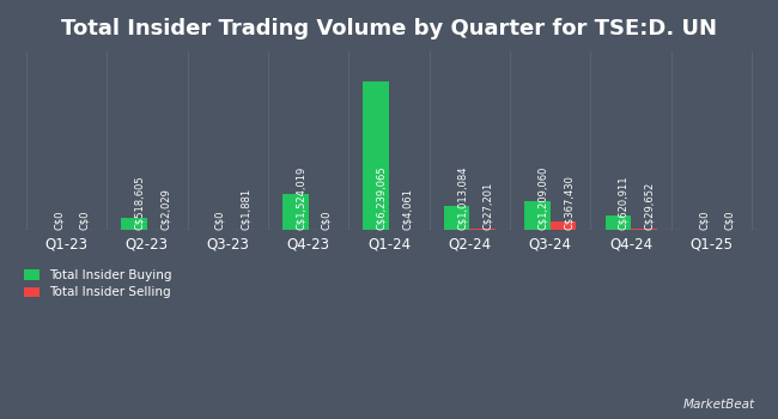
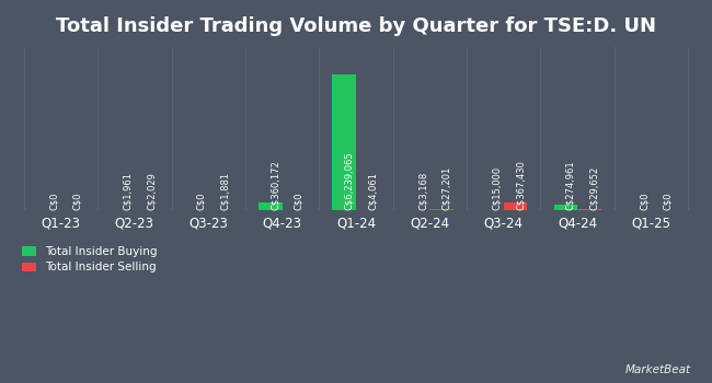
Total Insider Buying/Q2-23: C$518,605 -> C$1,961
Total Insider Buying/Q4-23: C$1,524,019 -> C$360,172
Total Insider Buying/Q2-24: C$1,013,084 -> C$3,168
Total Insider Buying/Q3-24: C$1,209,060 -> C$15,000
Total Insider Buying/Q4-24: C$620,911 -> C$274,961
